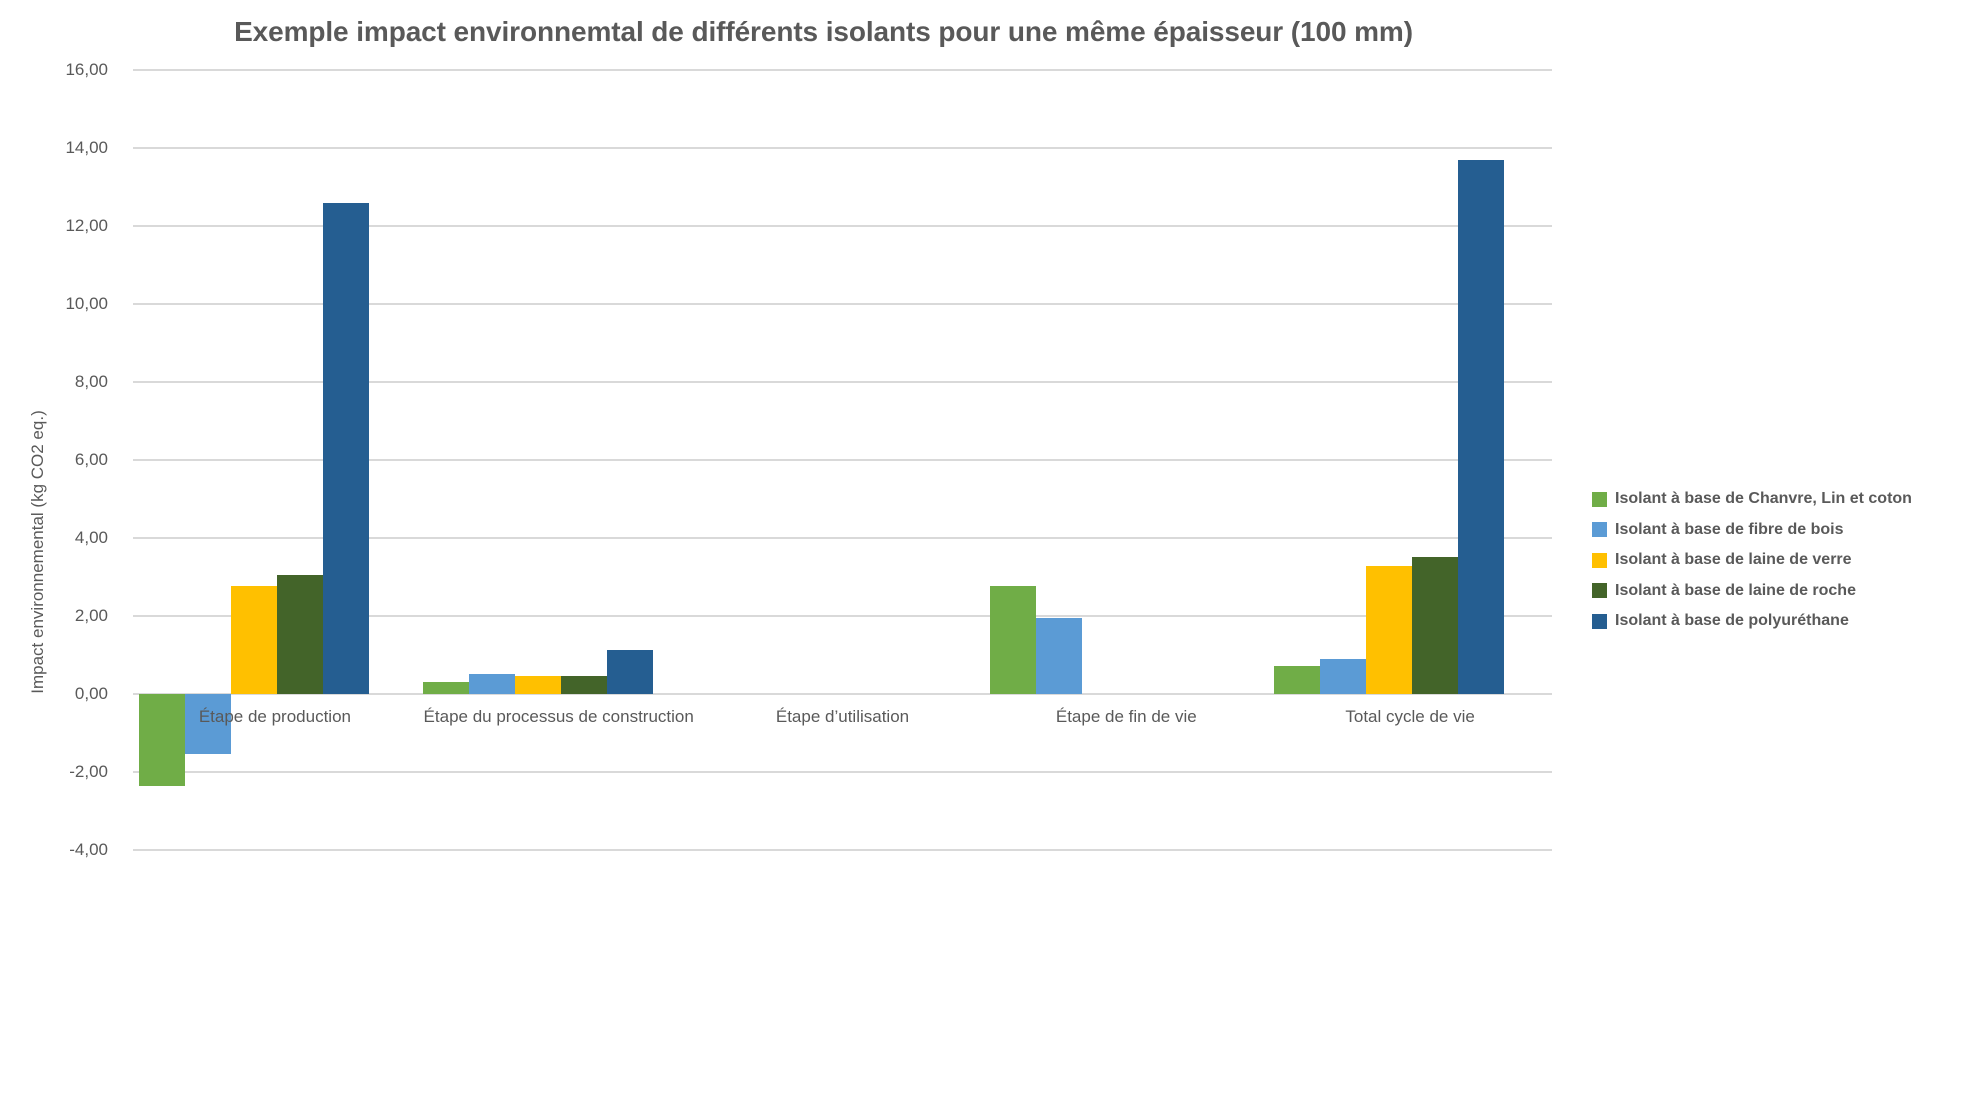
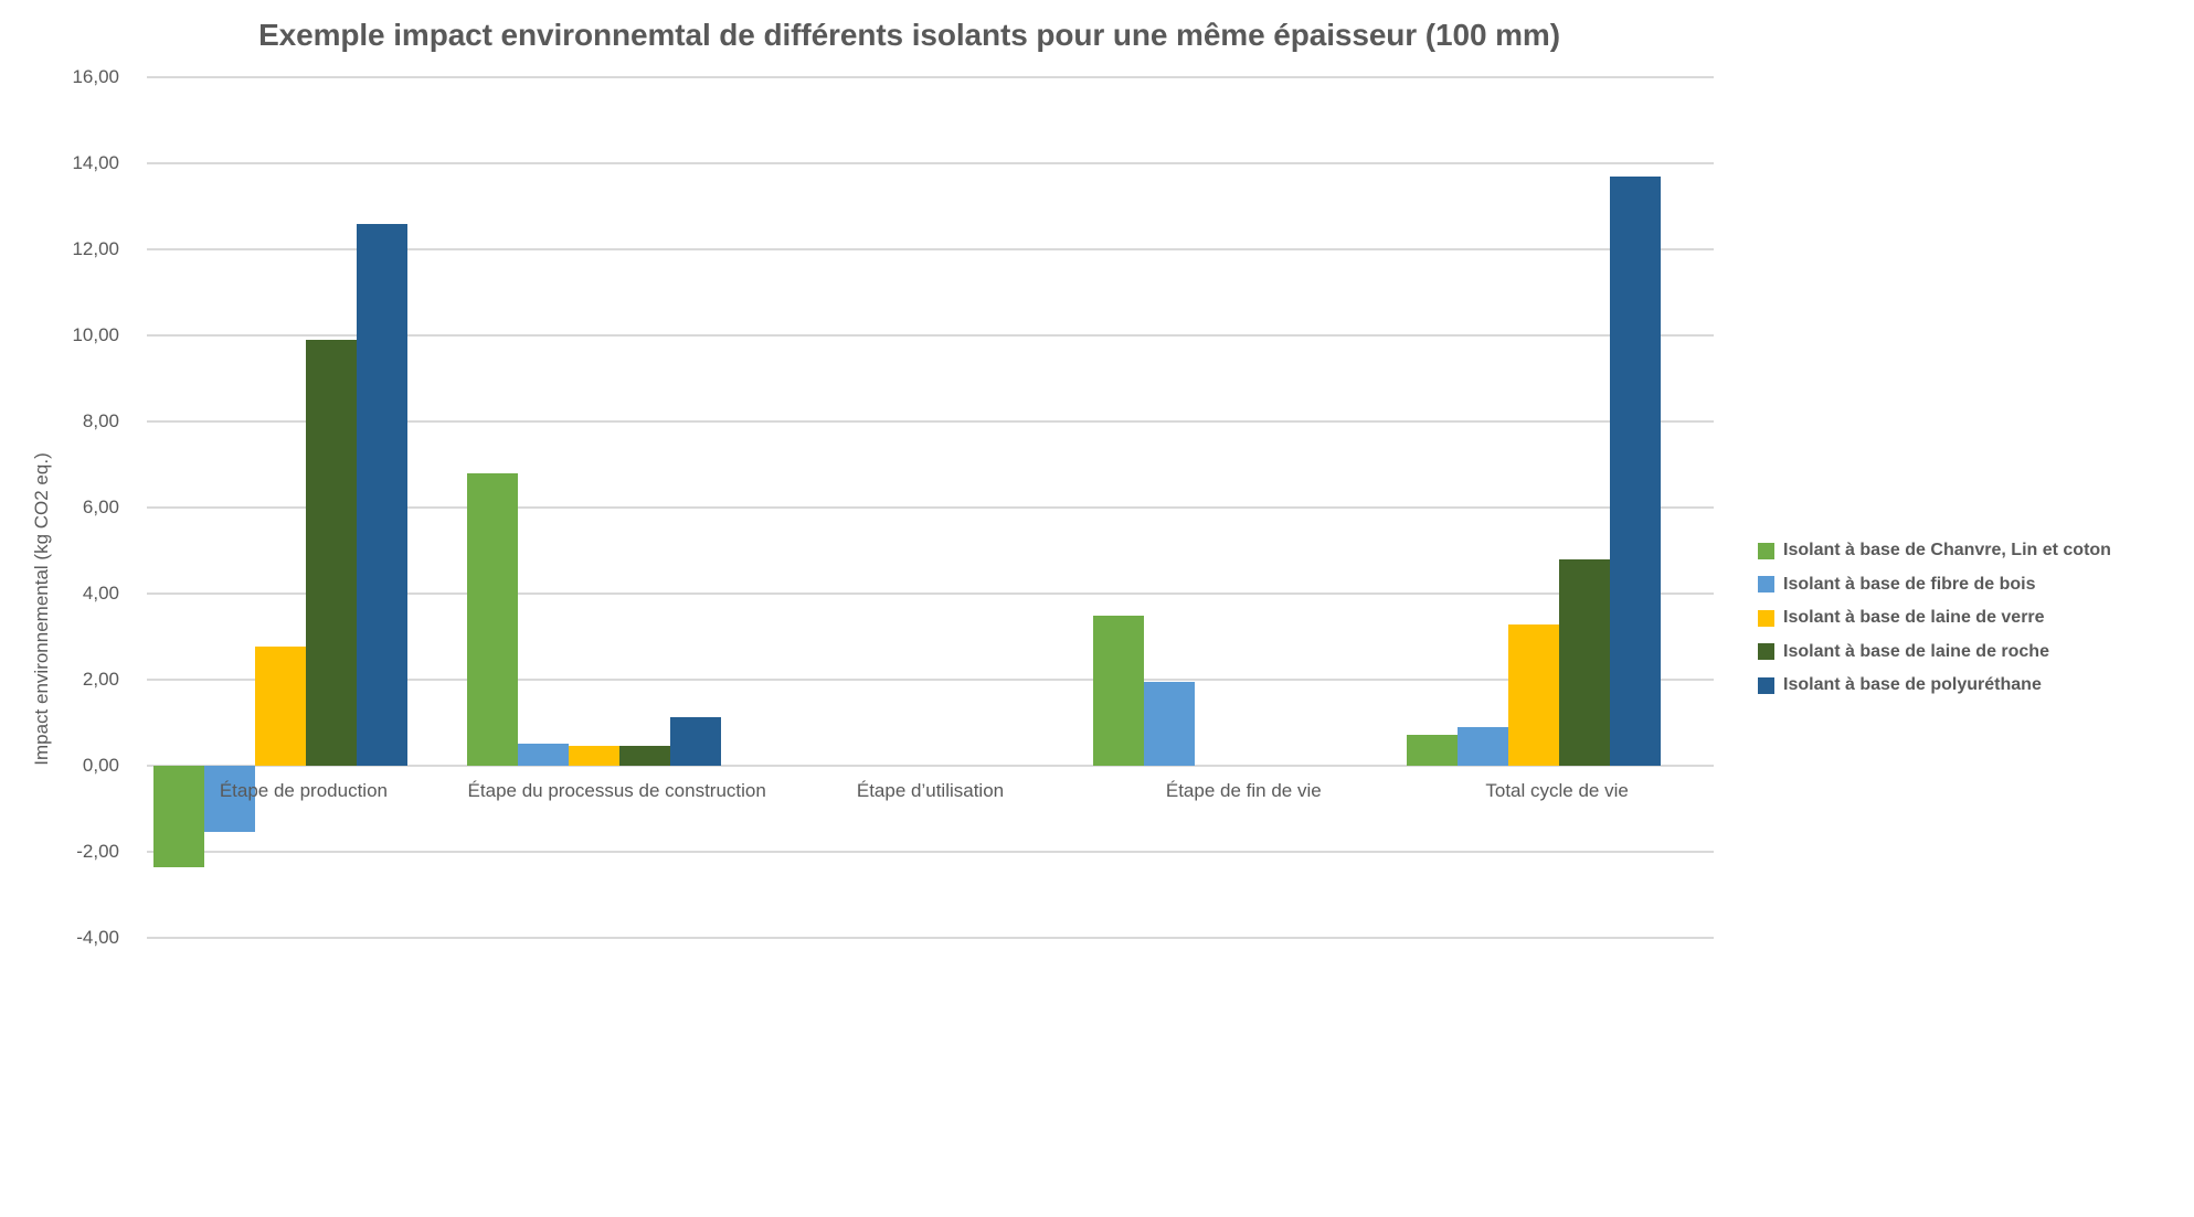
Isolant à base de laine de roche/Étape de production: 3,0 -> 9,9
Isolant à base de Chanvre, Lin et coton/Étape du processus de construction: 0,3 -> 6,8
Isolant à base de Chanvre, Lin et coton/Étape de fin de vie: 2,8 -> 3,5
Isolant à base de laine de roche/Total cycle de vie: 3,5 -> 4,8
